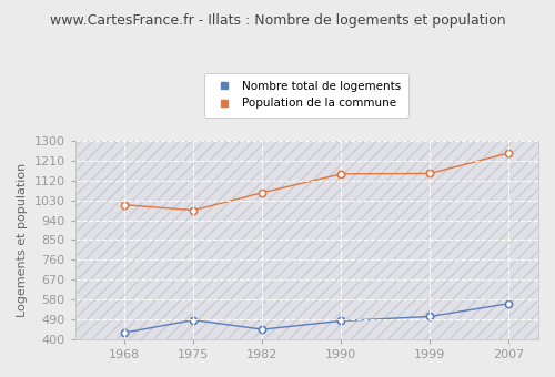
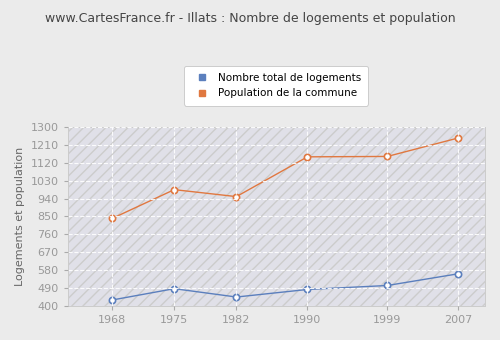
Population de la commune/1968: 1010 -> 840
Population de la commune/1982: 1060 -> 950
